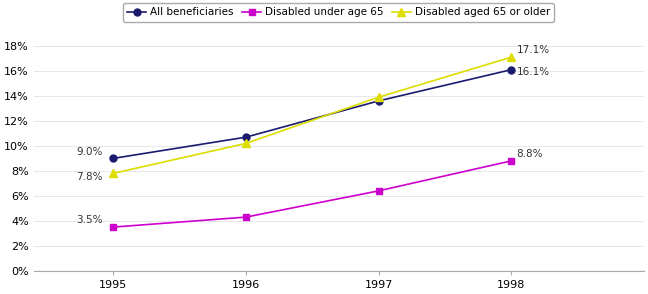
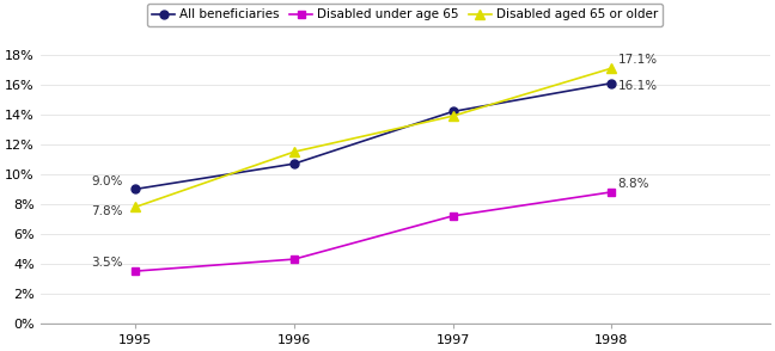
Disabled aged 65 or older/1996: 10.2% -> 11.5%
All beneficiaries/1997: 13.6% -> 14.2%
Disabled under age 65/1997: 6.4% -> 7.2%
